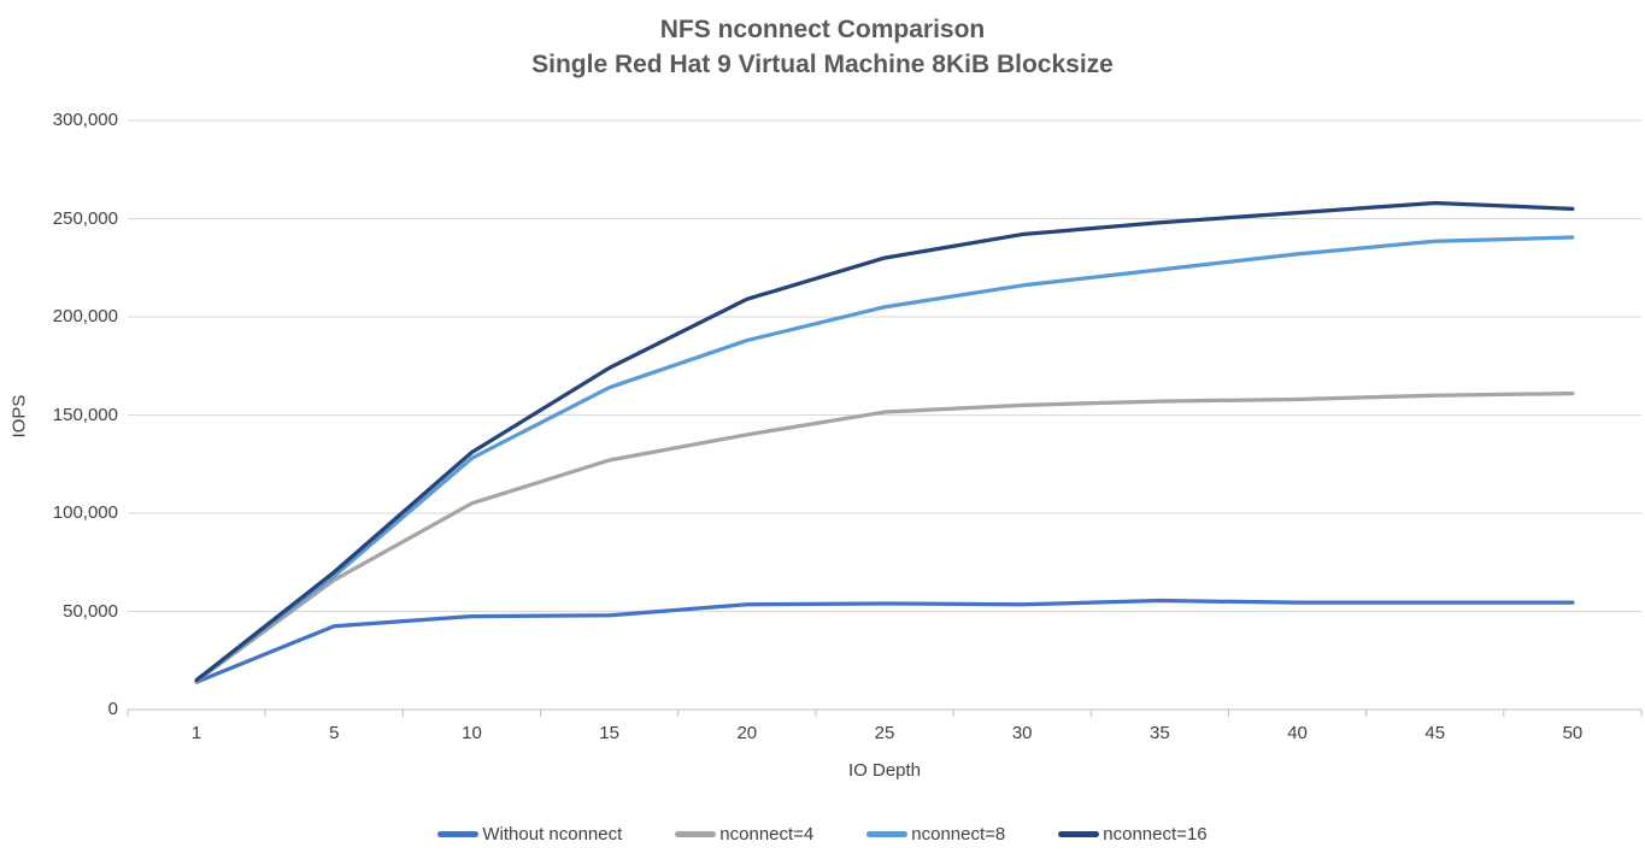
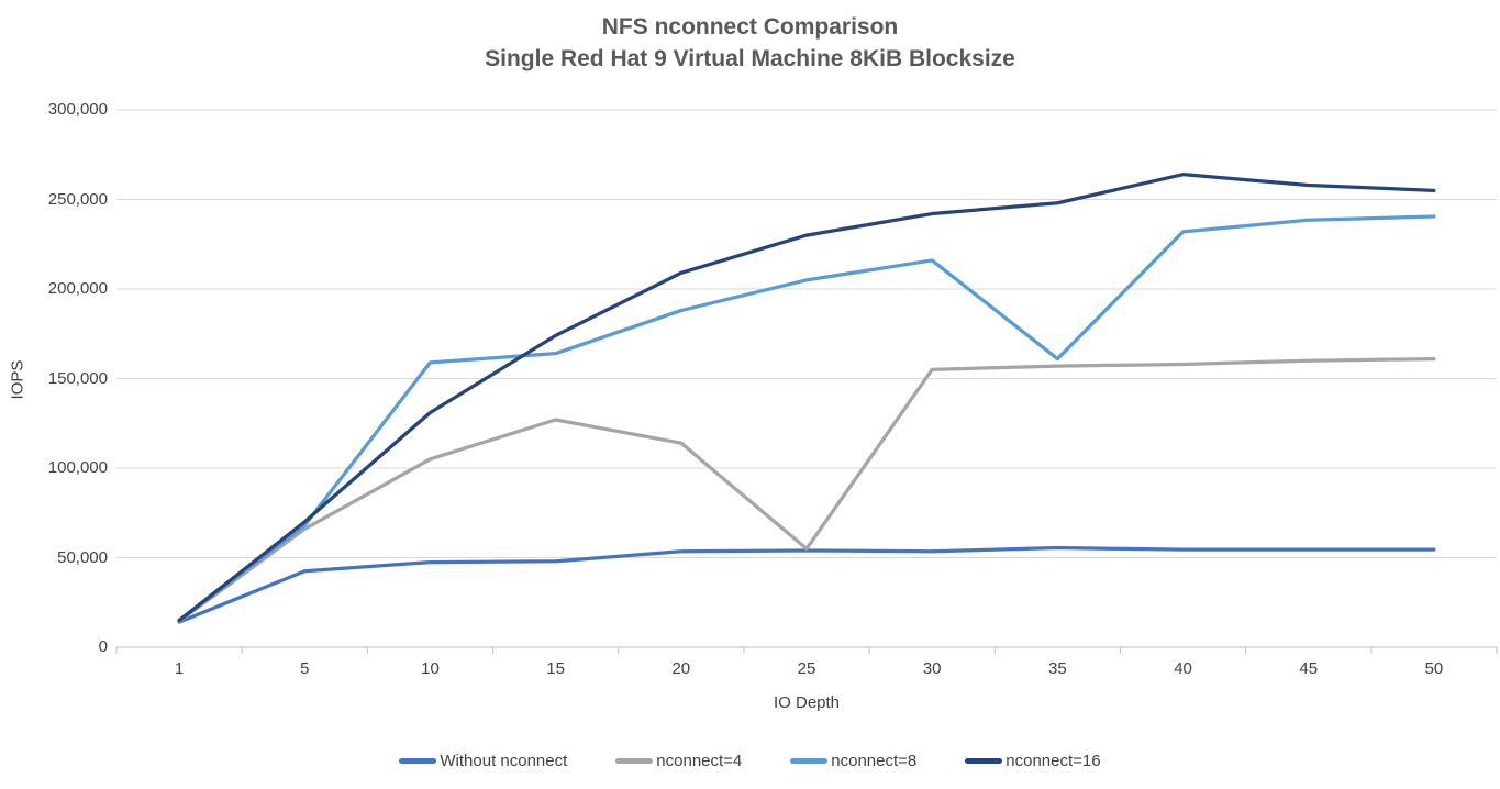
nconnect=8/10: 128000 -> 159000
nconnect=4/20: 140000 -> 114000
nconnect=4/25: 152000 -> 55000
nconnect=8/35: 224000 -> 161000
nconnect=16/40: 253000 -> 264000
